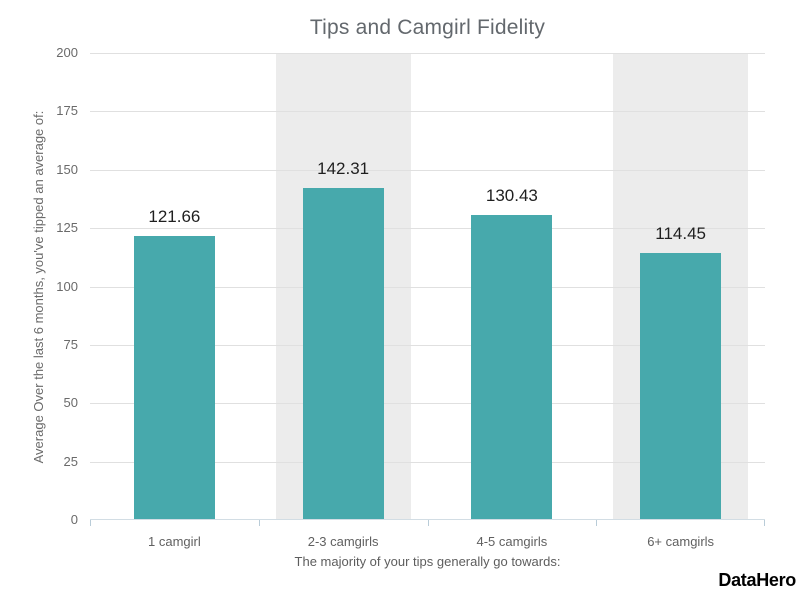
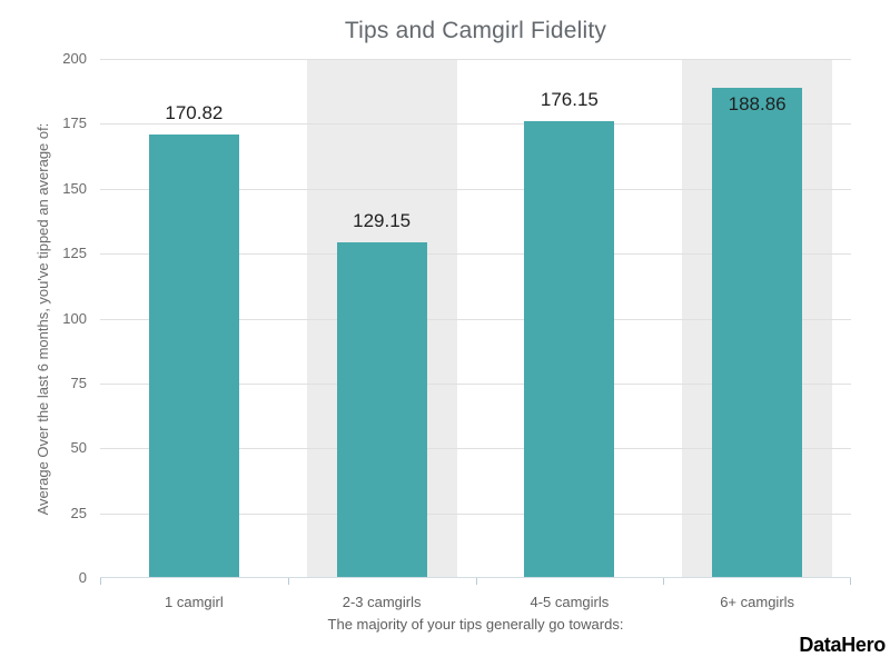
1 camgirl: 121.66 -> 170.82
2-3 camgirls: 142.31 -> 129.15
4-5 camgirls: 130.43 -> 176.15
6+ camgirls: 114.45 -> 188.86
